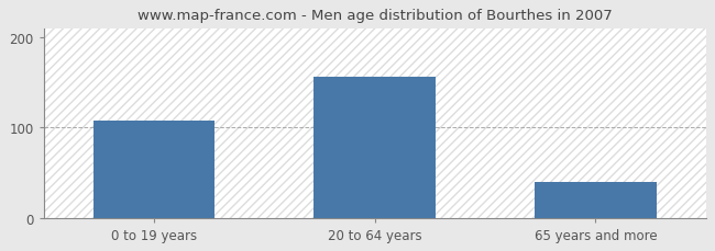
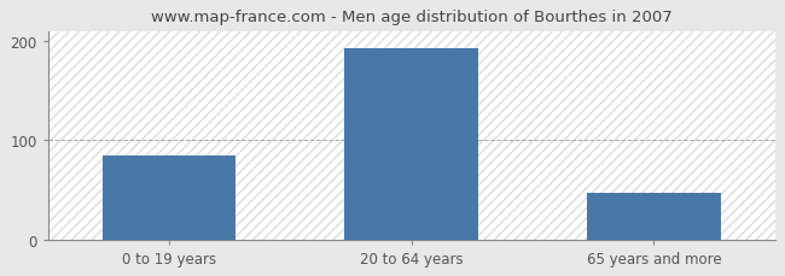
0 to 19 years: 108 -> 85
20 to 64 years: 156 -> 193
65 years and more: 40 -> 47
